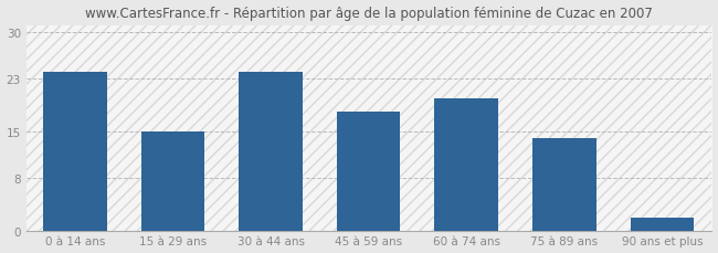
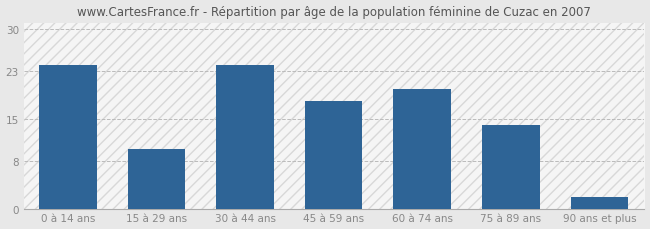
15 à 29 ans: 15 -> 10
